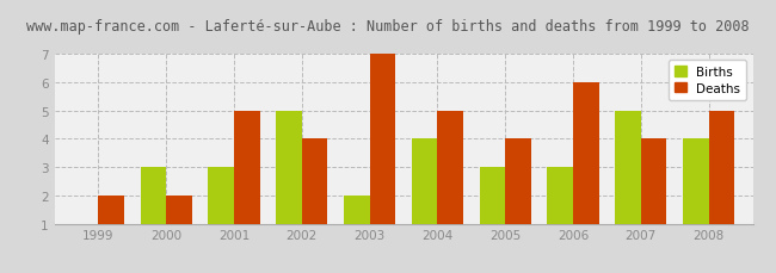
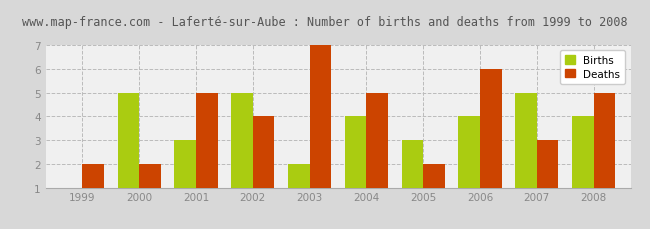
Births/2000: 3 -> 5
Deaths/2005: 4 -> 2
Births/2006: 3 -> 4
Deaths/2007: 4 -> 3
